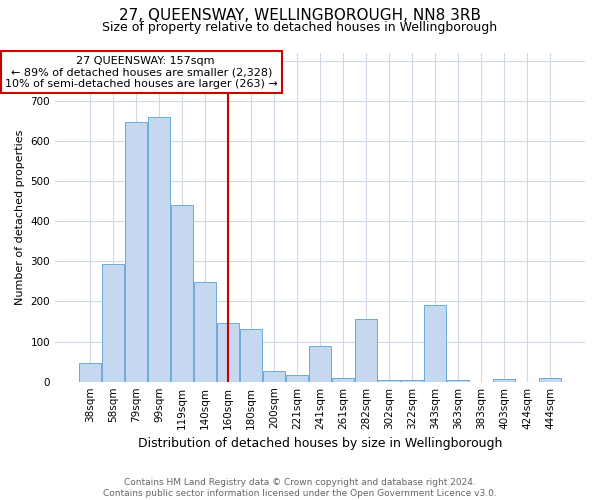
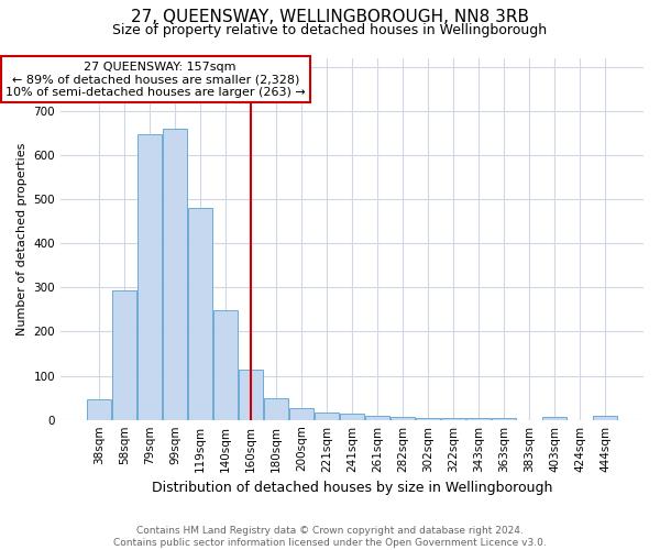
119sqm: 440 -> 480
160sqm: 145 -> 113
180sqm: 130 -> 50
241sqm: 90 -> 14
282sqm: 155 -> 7
343sqm: 190 -> 4
